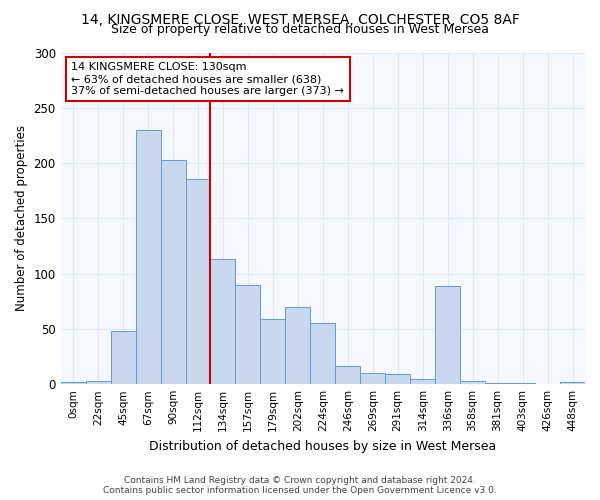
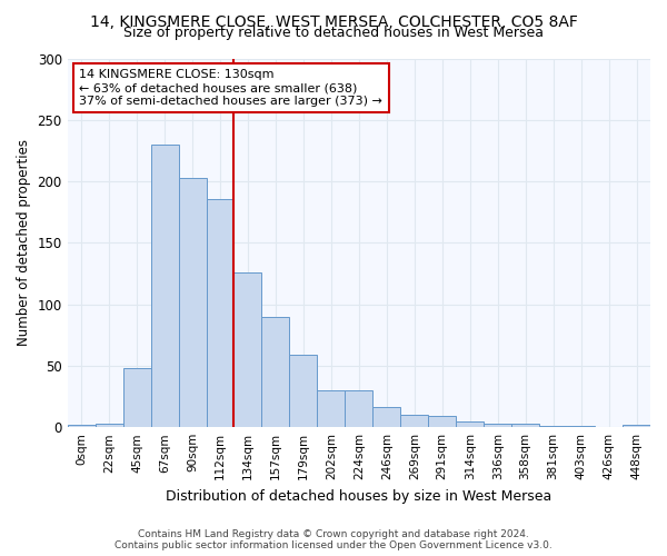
134sqm: 113 -> 126
202sqm: 70 -> 30
224sqm: 55 -> 30
336sqm: 89 -> 3
